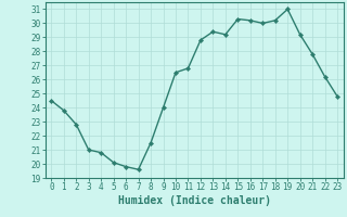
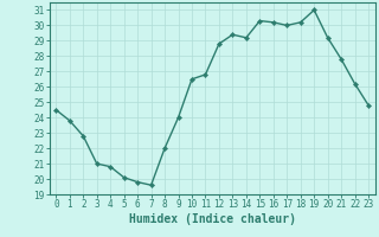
8: 21.5 -> 22.0
